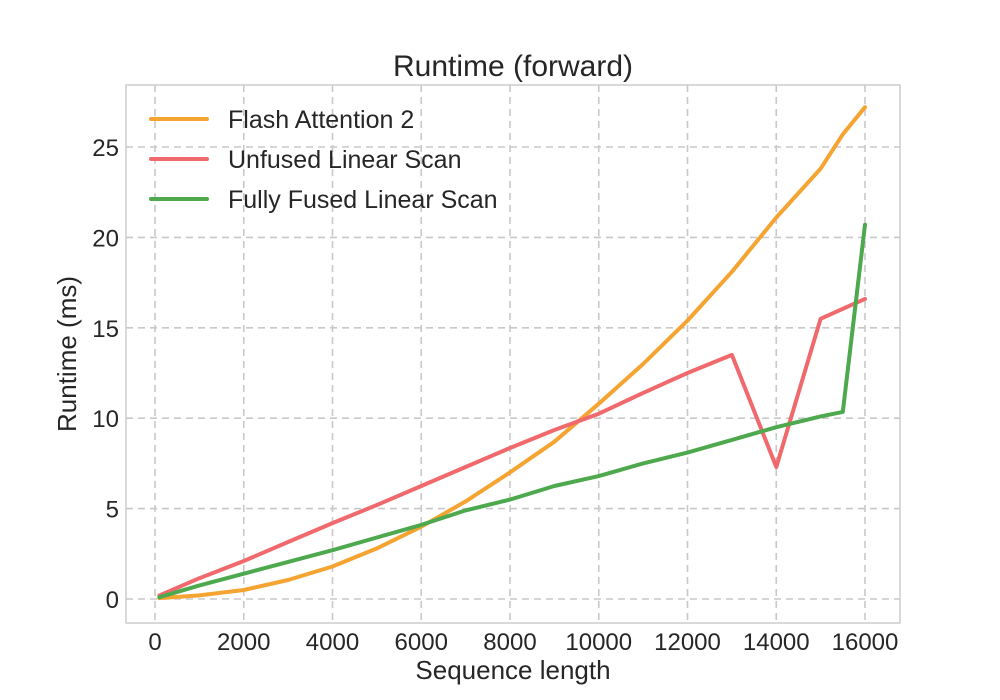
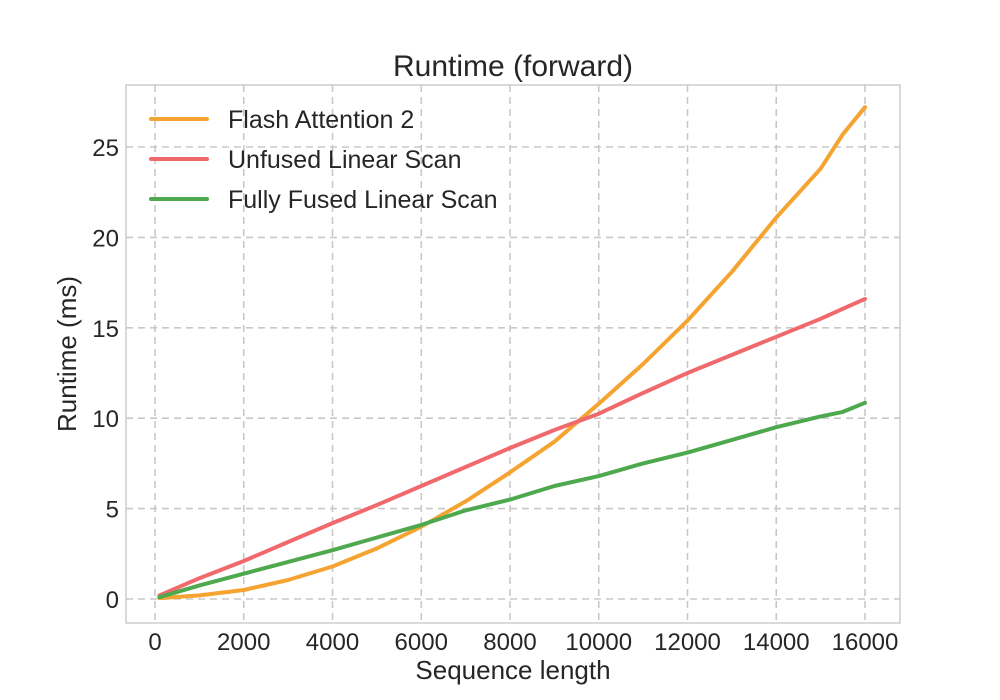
Unfused Linear Scan/14000: 7.3 -> 14.5
Fully Fused Linear Scan/16000: 20.7 -> 10.8
